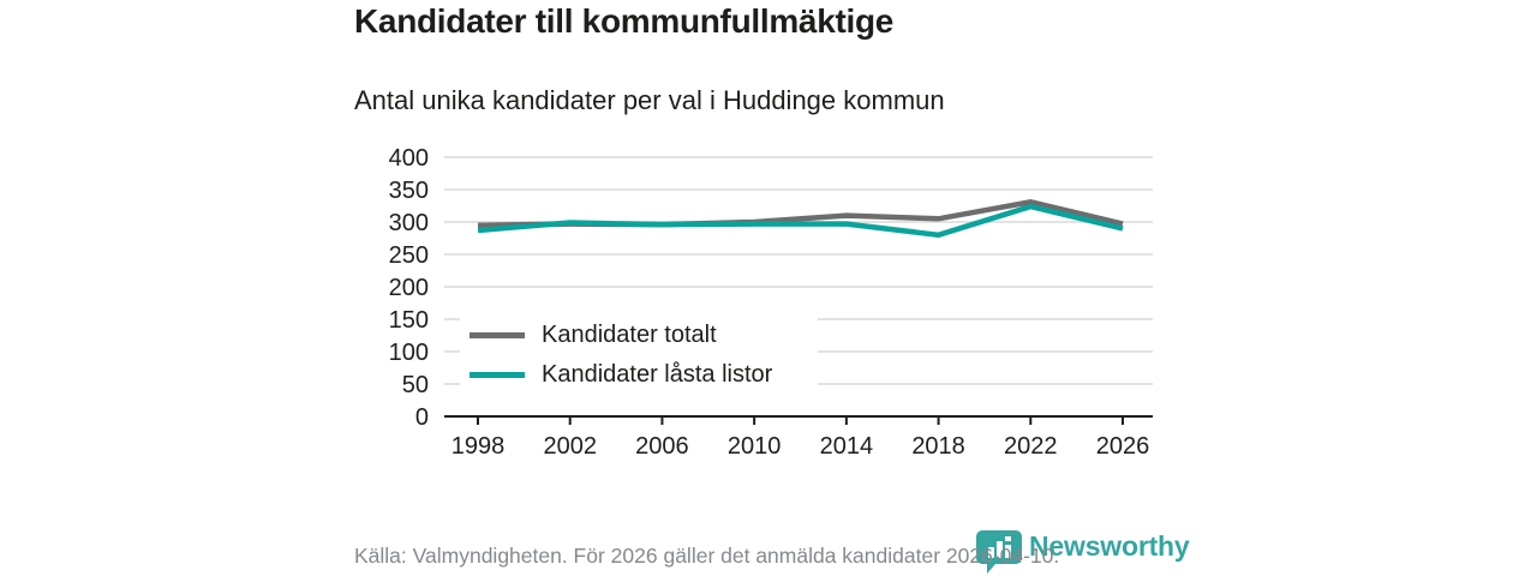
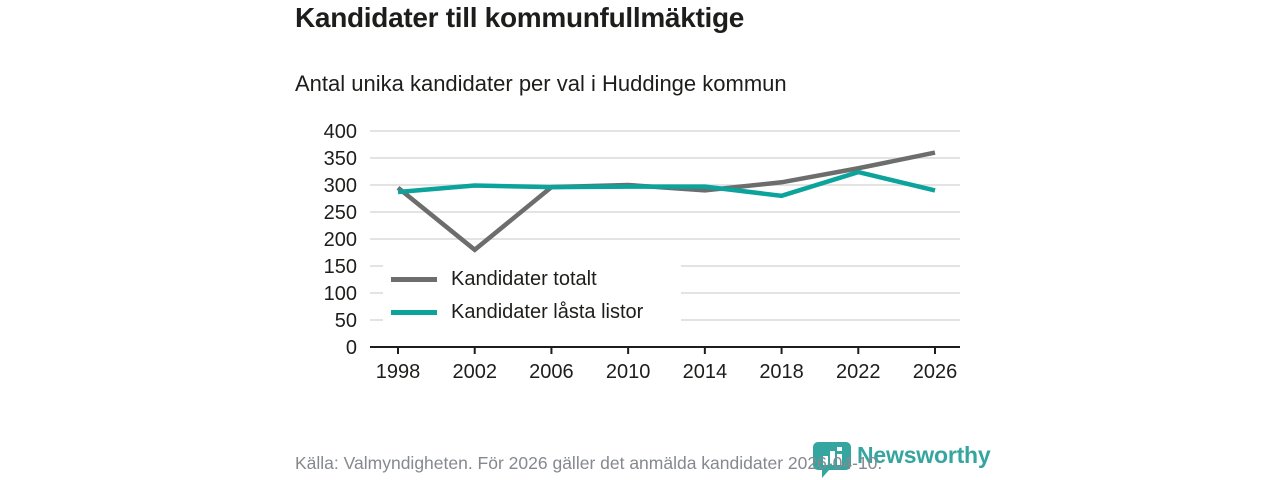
Kandidater totalt/2002: 300 -> 180
Kandidater totalt/2014: 310 -> 290
Kandidater totalt/2026: 300 -> 360
